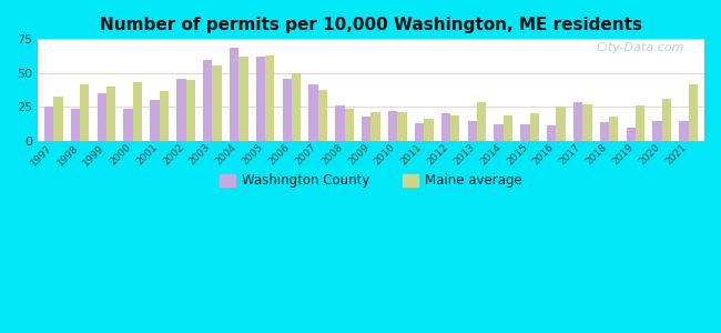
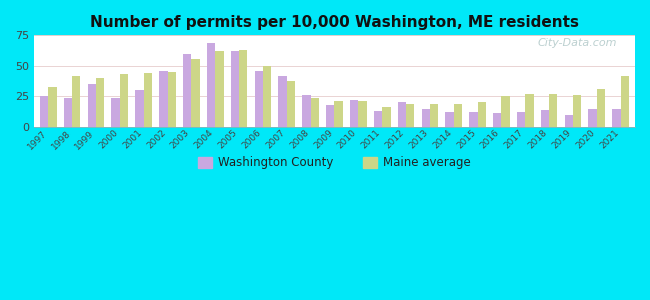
Maine average/2001: 37 -> 44
Maine average/2013: 29 -> 19
Washington County/2017: 29 -> 12
Maine average/2018: 18 -> 27
